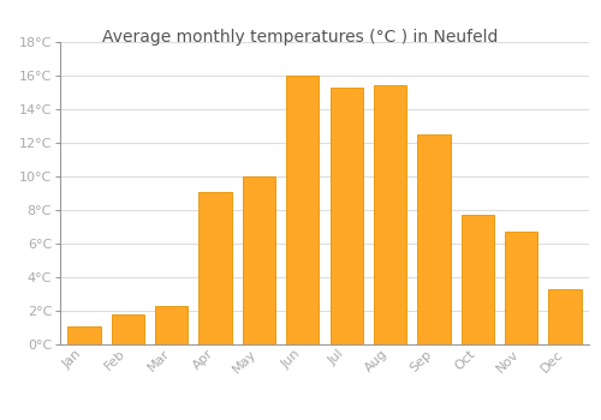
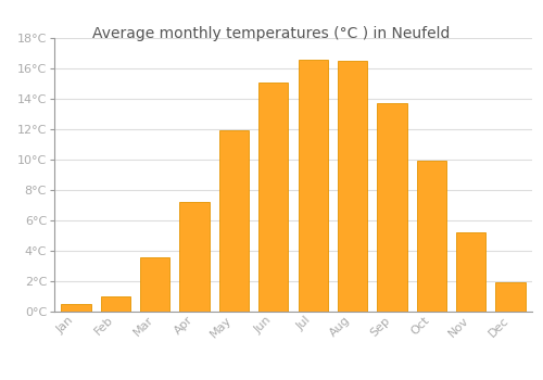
Jan: 1.1°C -> 0.5°C
Feb: 1.8°C -> 1.0°C
Mar: 2.3°C -> 3.6°C
Apr: 9.1°C -> 7.2°C
May: 10.0°C -> 11.9°C
Jun: 16.0°C -> 15.1°C
Jul: 15.3°C -> 16.6°C
Aug: 15.4°C -> 16.5°C
Sep: 12.5°C -> 13.7°C
Oct: 7.7°C -> 9.9°C
Nov: 6.7°C -> 5.2°C
Dec: 3.3°C -> 1.9°C
